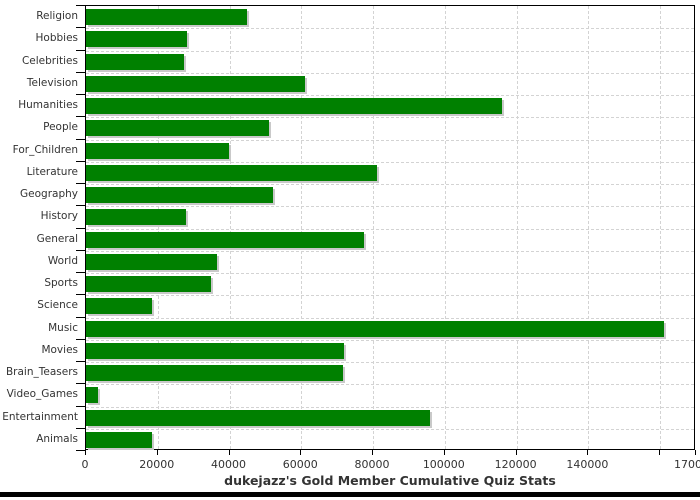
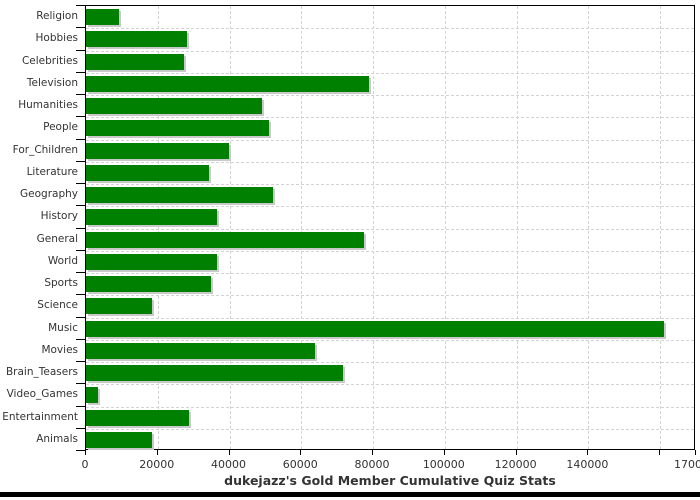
Religion: 45000 -> 9000
Television: 61000 -> 79000
Humanities: 116000 -> 49000
Literature: 81000 -> 34000
History: 28000 -> 36000
Movies: 72000 -> 64000
Entertainment: 96000 -> 29000
